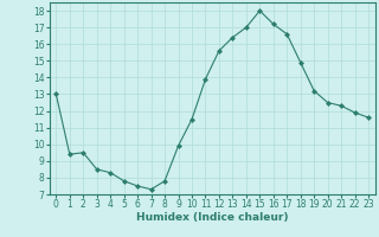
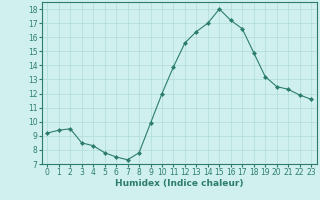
0: 13.0 -> 9.2
10: 11.5 -> 12.0
